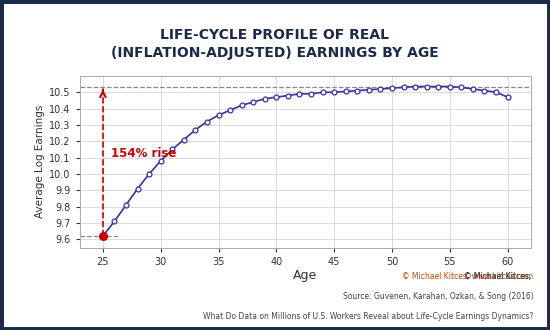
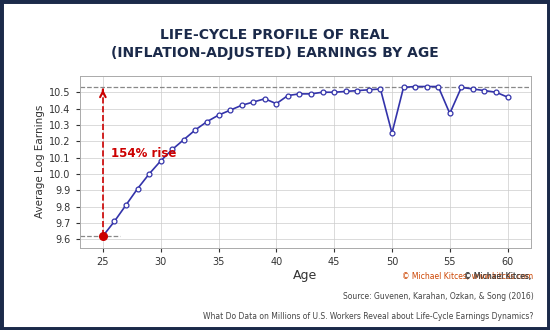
40: 10.47 -> 10.43
50: 10.53 -> 10.25
55: 10.54 -> 10.37
